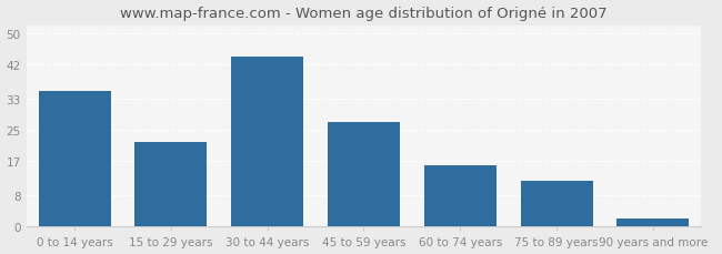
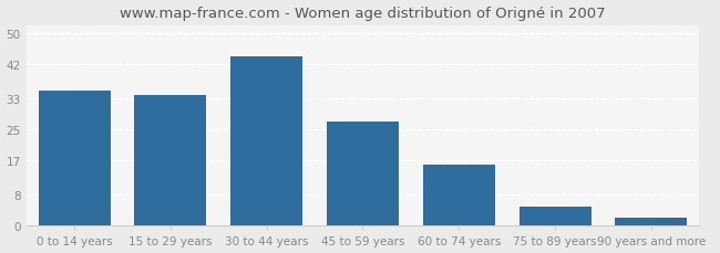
15 to 29 years: 22 -> 34
75 to 89 years: 12 -> 5
